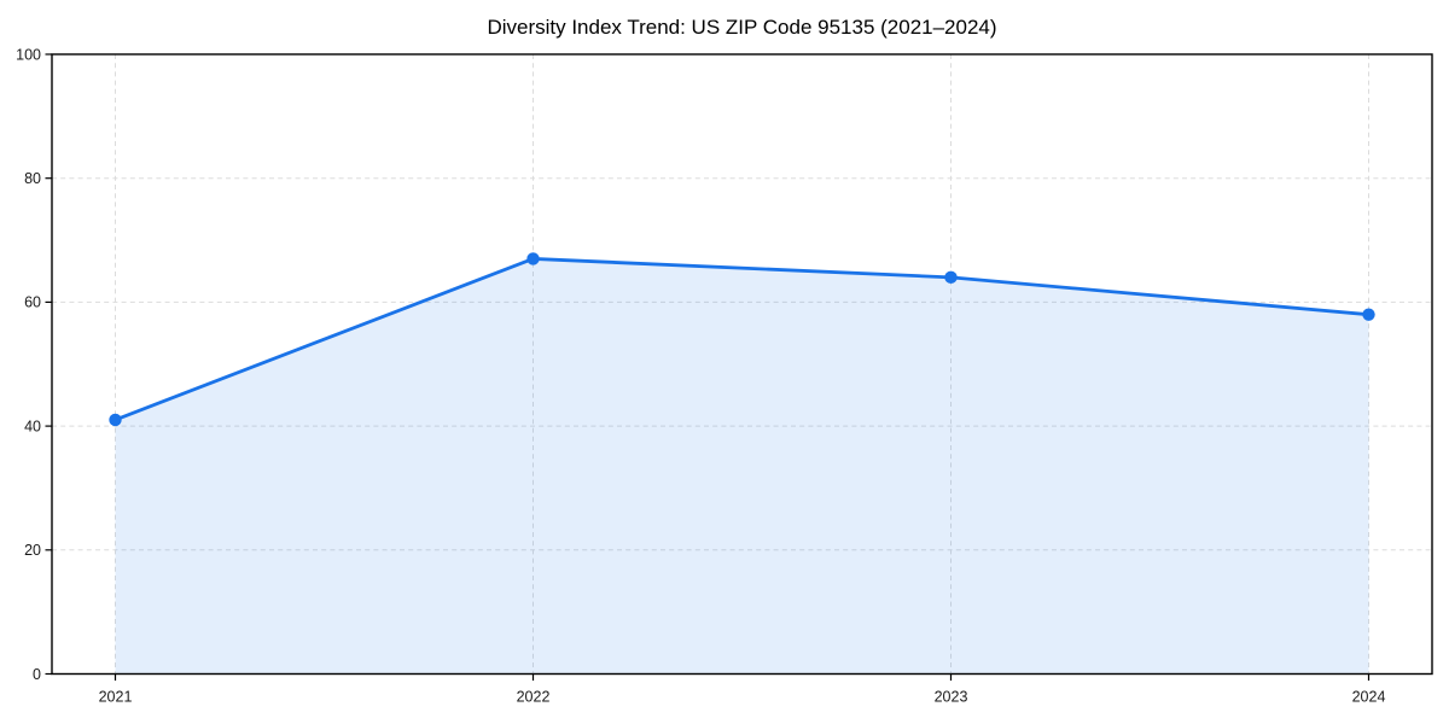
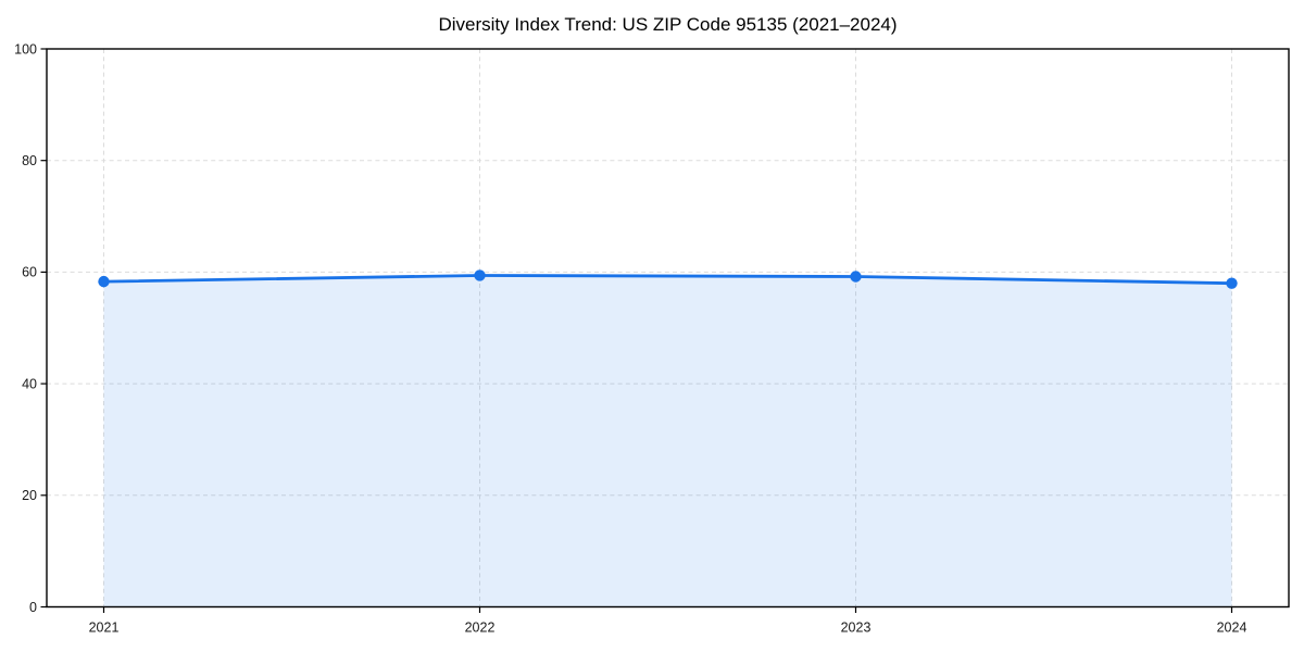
2021: 41 -> 58
2022: 67 -> 59
2023: 64 -> 59
